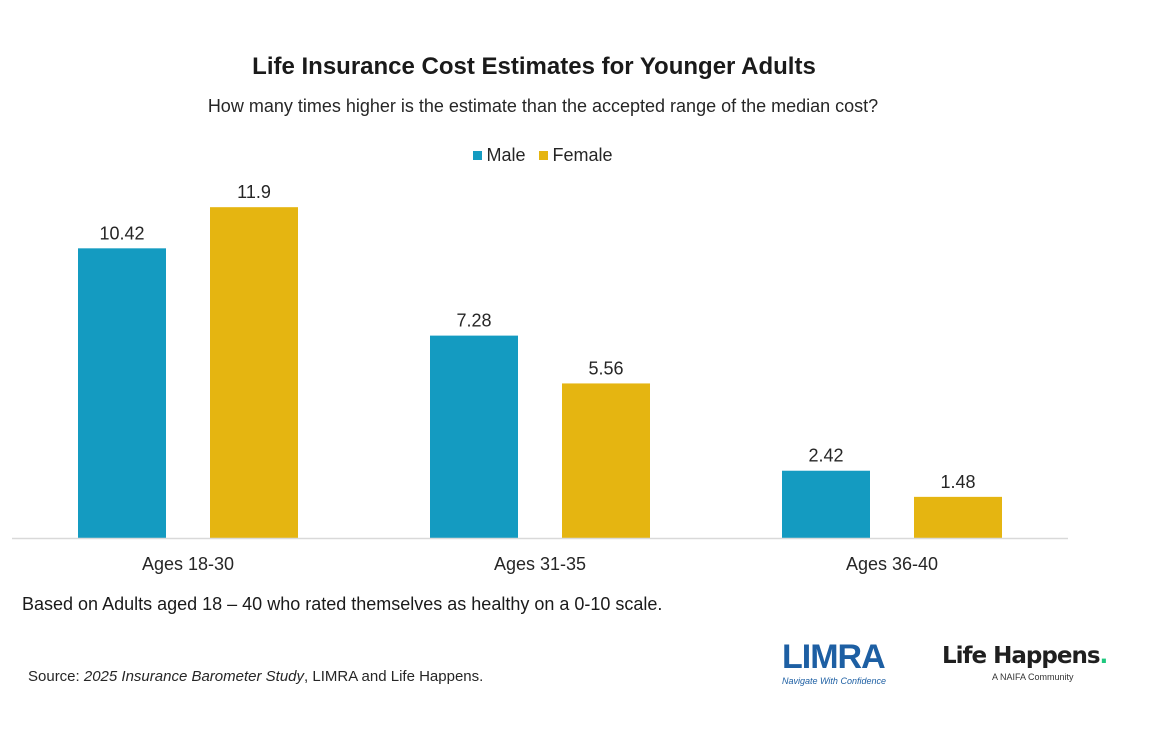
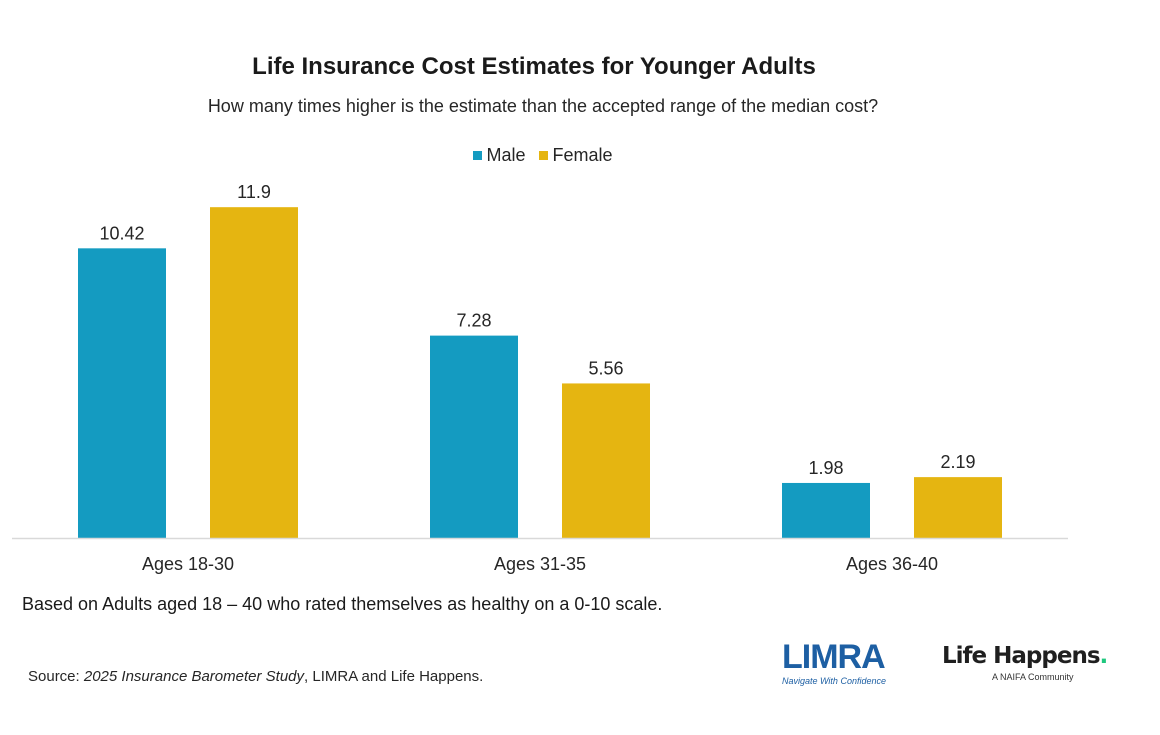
Male/Ages 36-40: 2.42 -> 1.98
Female/Ages 36-40: 1.48 -> 2.19
